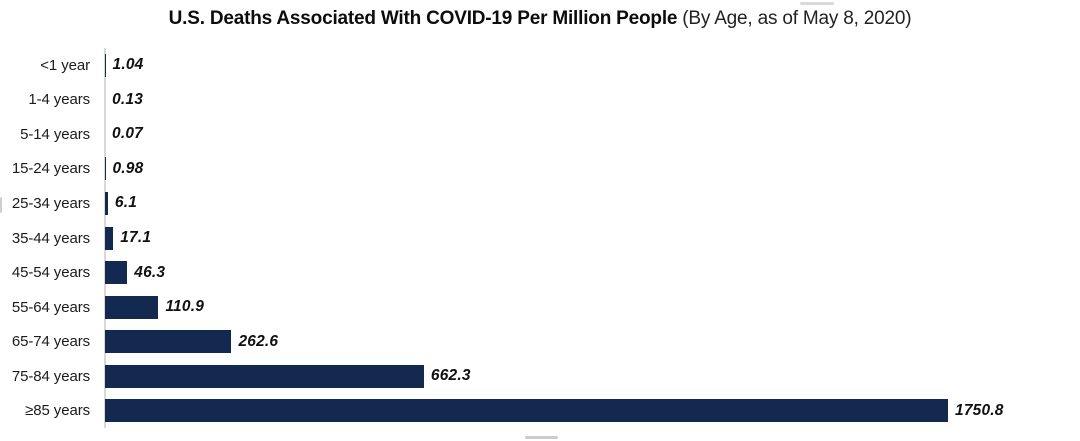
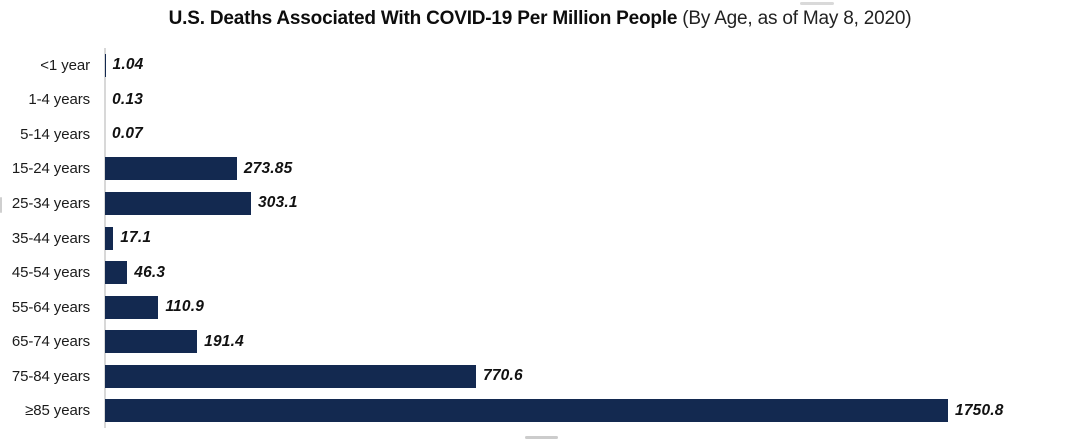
15-24 years: 0.98 -> 273.85
25-34 years: 6.1 -> 303.1
65-74 years: 262.6 -> 191.4
75-84 years: 662.3 -> 770.6
